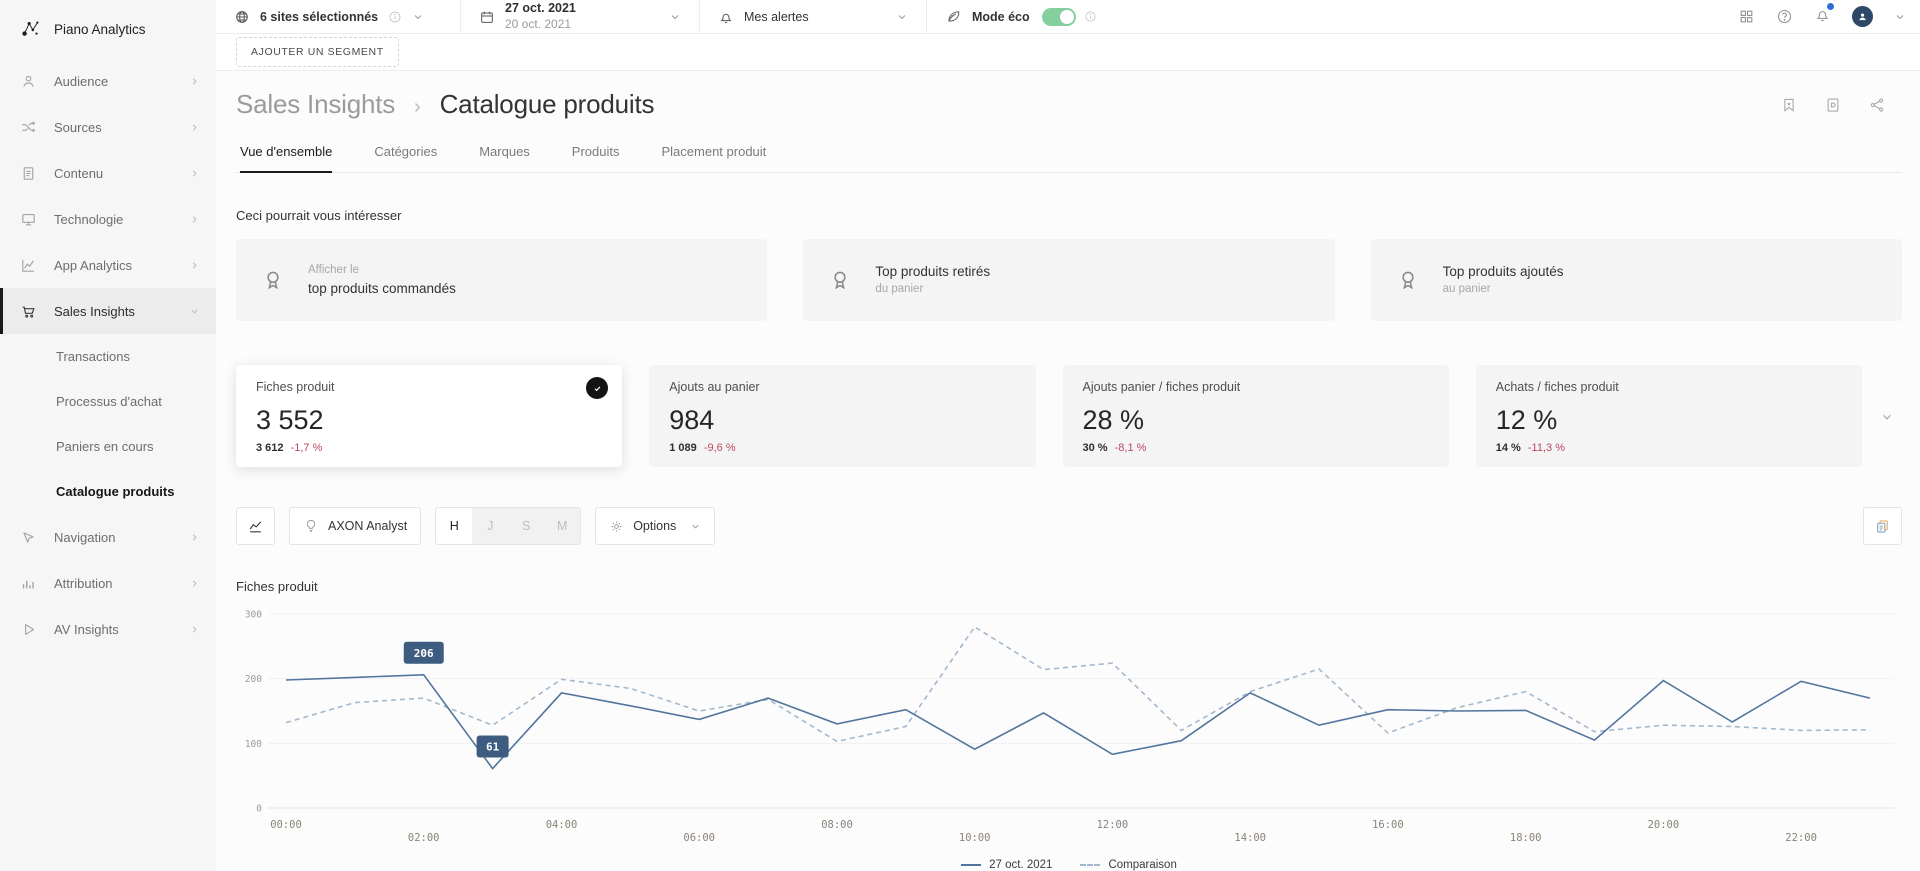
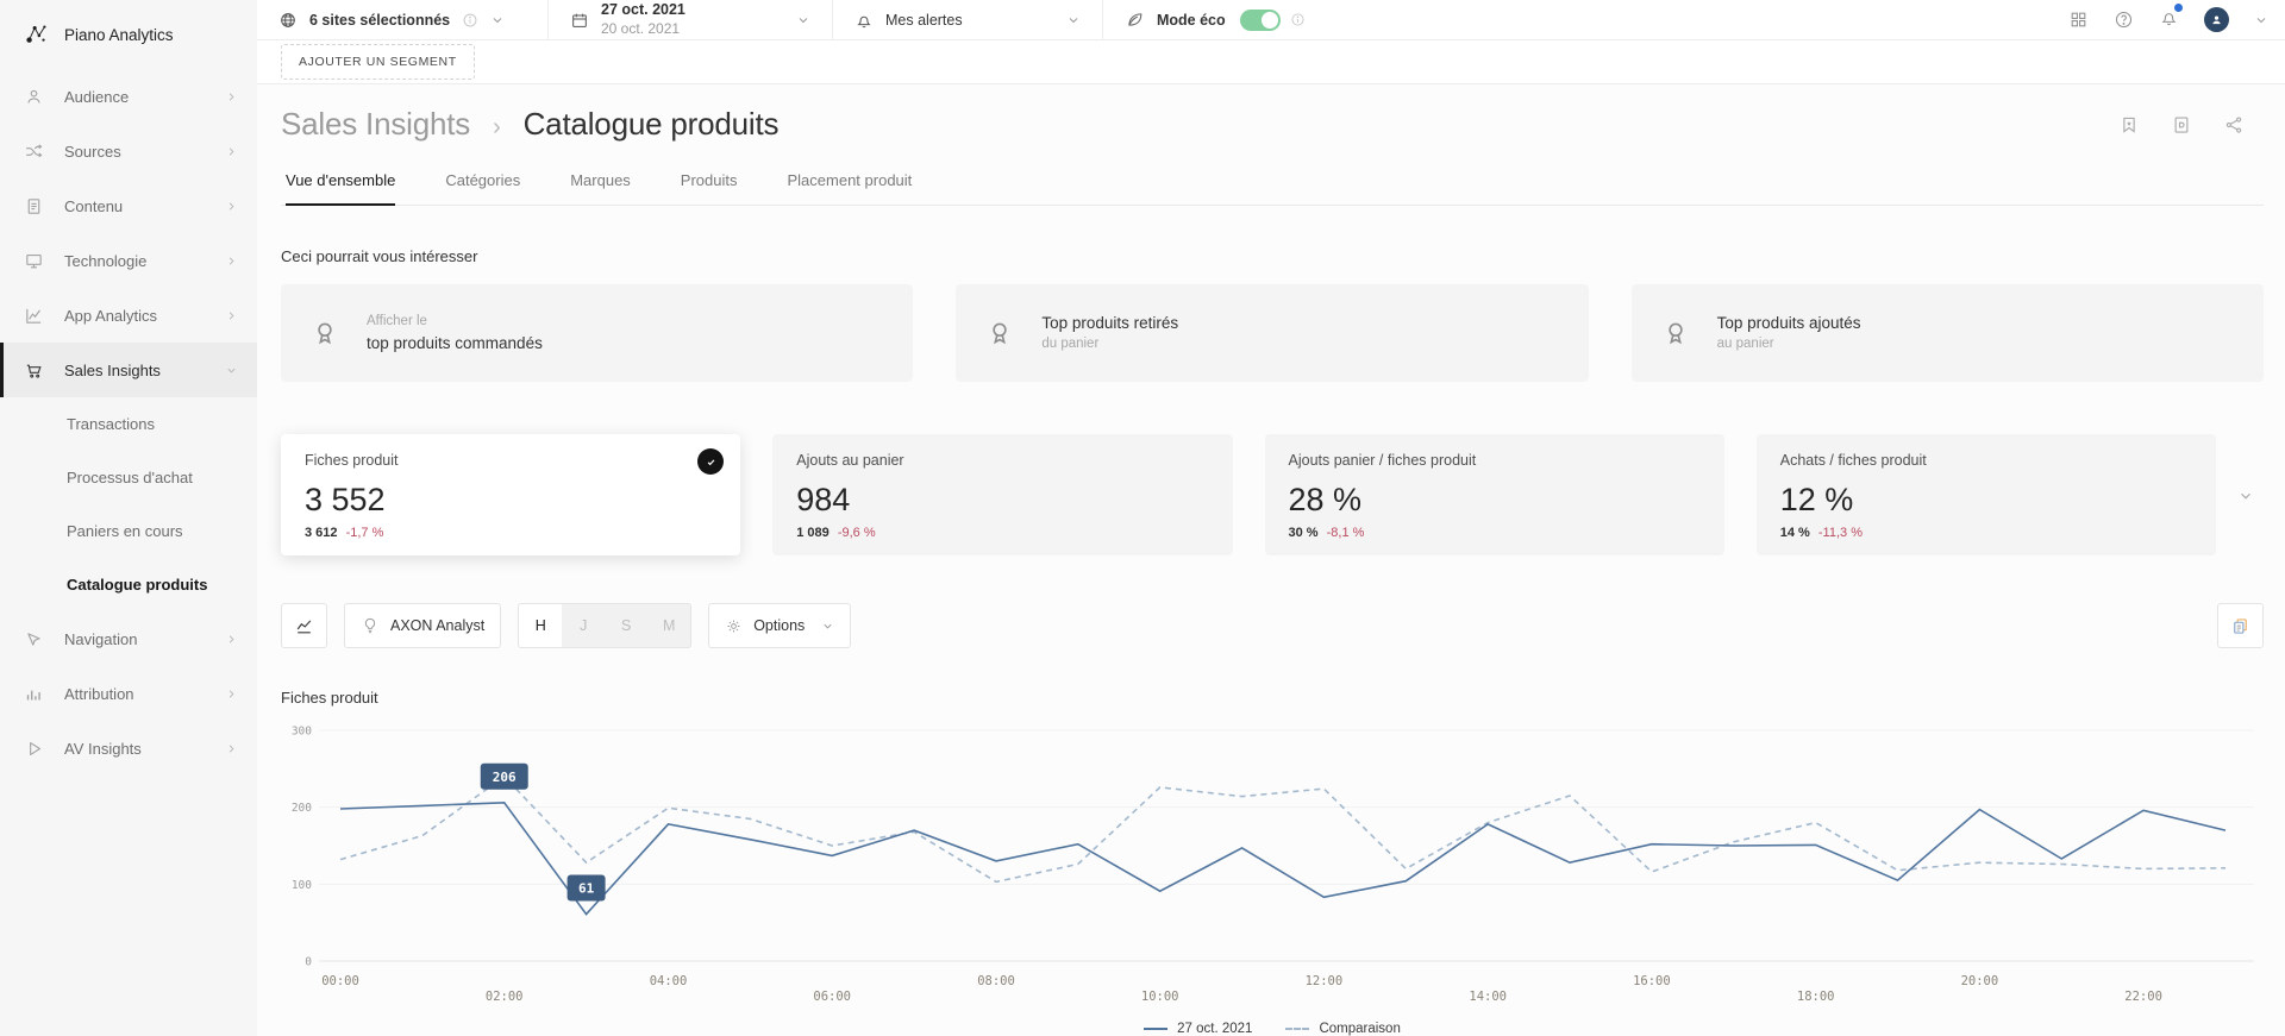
Comparaison/02:00: 170 -> 240
Comparaison/10:00: 280 -> 230
